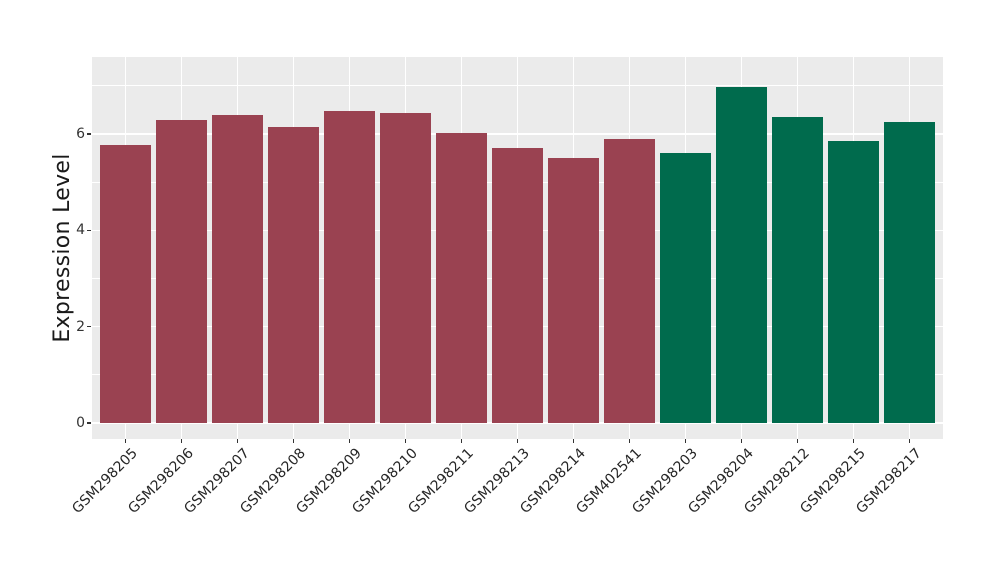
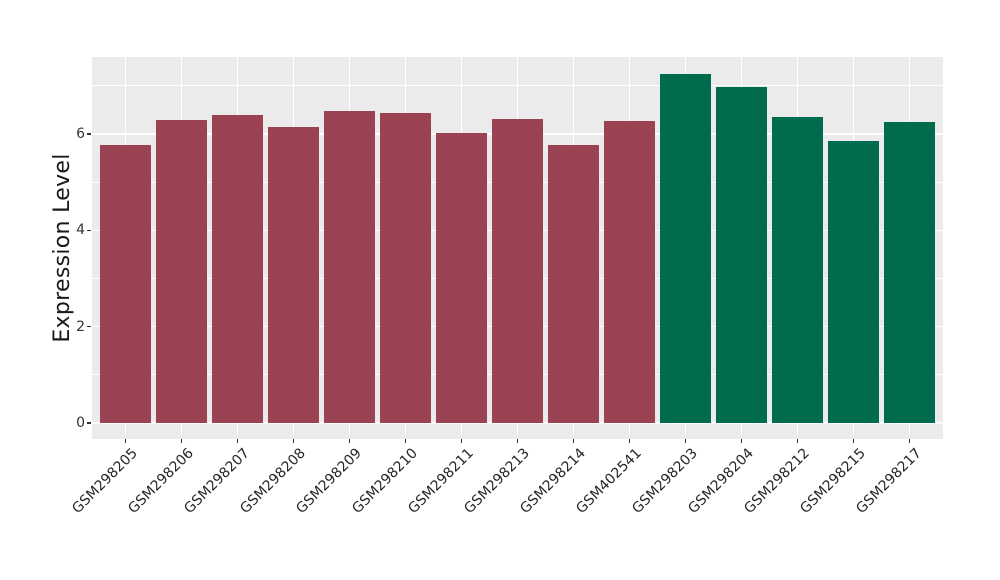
GSM298213: 5.7 -> 6.3
GSM298214: 5.5 -> 5.8
GSM402541: 5.9 -> 6.3
GSM298203: 5.6 -> 7.2
